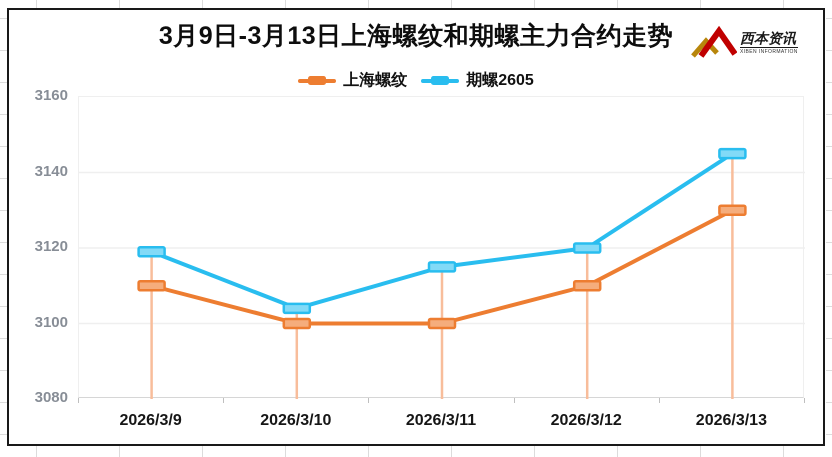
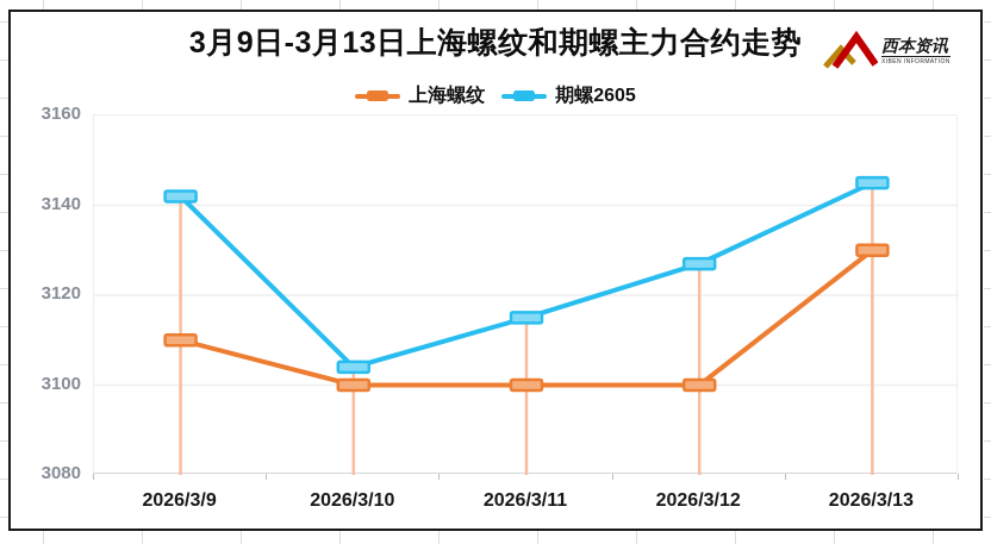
期螺2605/2026/3/9: 3119 -> 3142
上海螺纹/2026/3/12: 3110 -> 3100
期螺2605/2026/3/12: 3120 -> 3127
